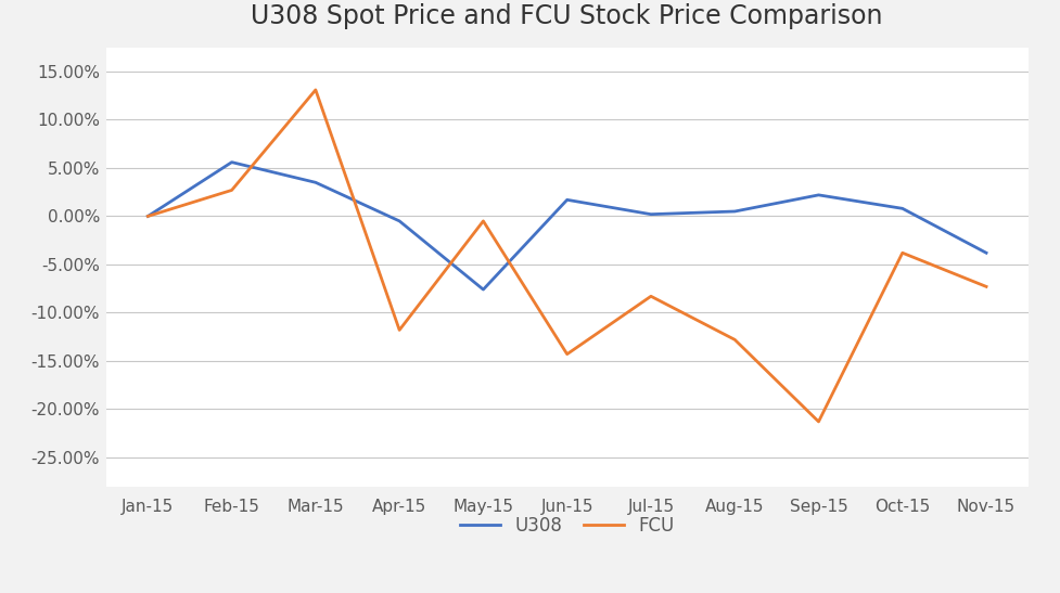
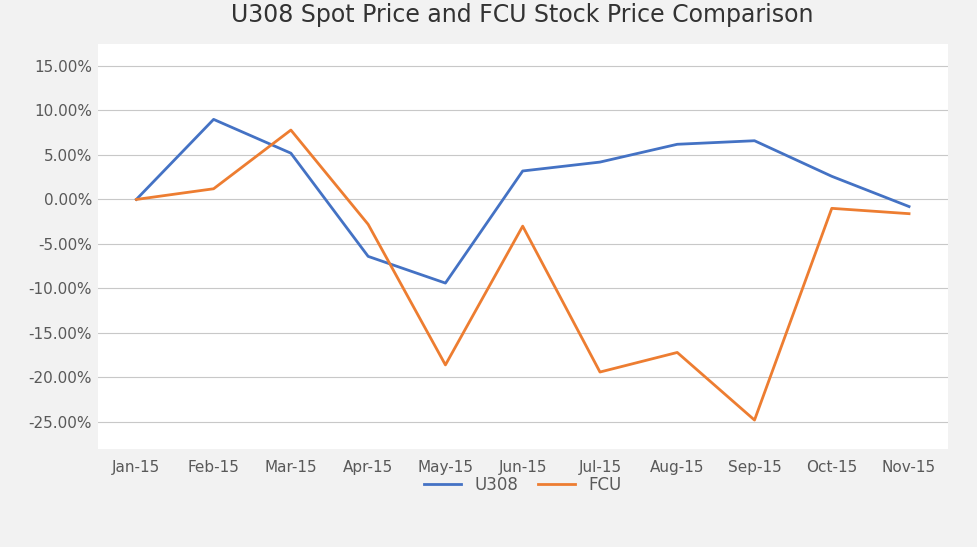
U308/Feb-15: 5.6% -> 9.0%
FCU/Feb-15: 2.7% -> 1.2%
U308/Mar-15: 3.5% -> 5.2%
FCU/Mar-15: 13.1% -> 7.8%
U308/Apr-15: -0.5% -> -6.4%
FCU/Apr-15: -11.8% -> -2.8%
U308/May-15: -7.6% -> -9.4%
FCU/May-15: -0.5% -> -18.6%
U308/Jun-15: 1.7% -> 3.2%
FCU/Jun-15: -14.3% -> -3.0%
U308/Jul-15: 0.2% -> 4.2%
FCU/Jul-15: -8.3% -> -19.4%
U308/Aug-15: 0.5% -> 6.2%
FCU/Aug-15: -12.8% -> -17.2%
U308/Sep-15: 2.2% -> 6.6%
FCU/Sep-15: -21.3% -> -24.8%
U308/Oct-15: 0.8% -> 2.6%
FCU/Oct-15: -3.8% -> -1.0%
U308/Nov-15: -3.8% -> -0.8%
FCU/Nov-15: -7.3% -> -1.6%
